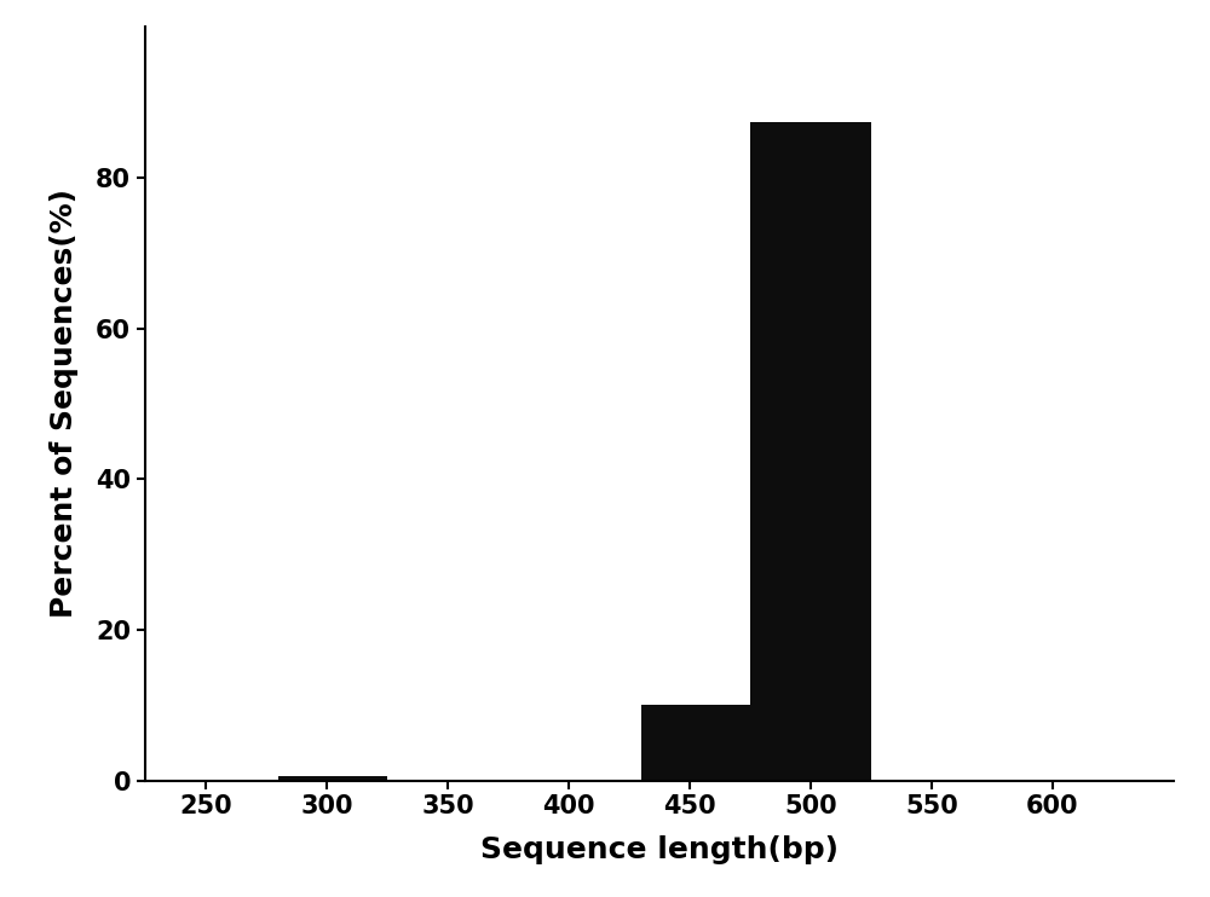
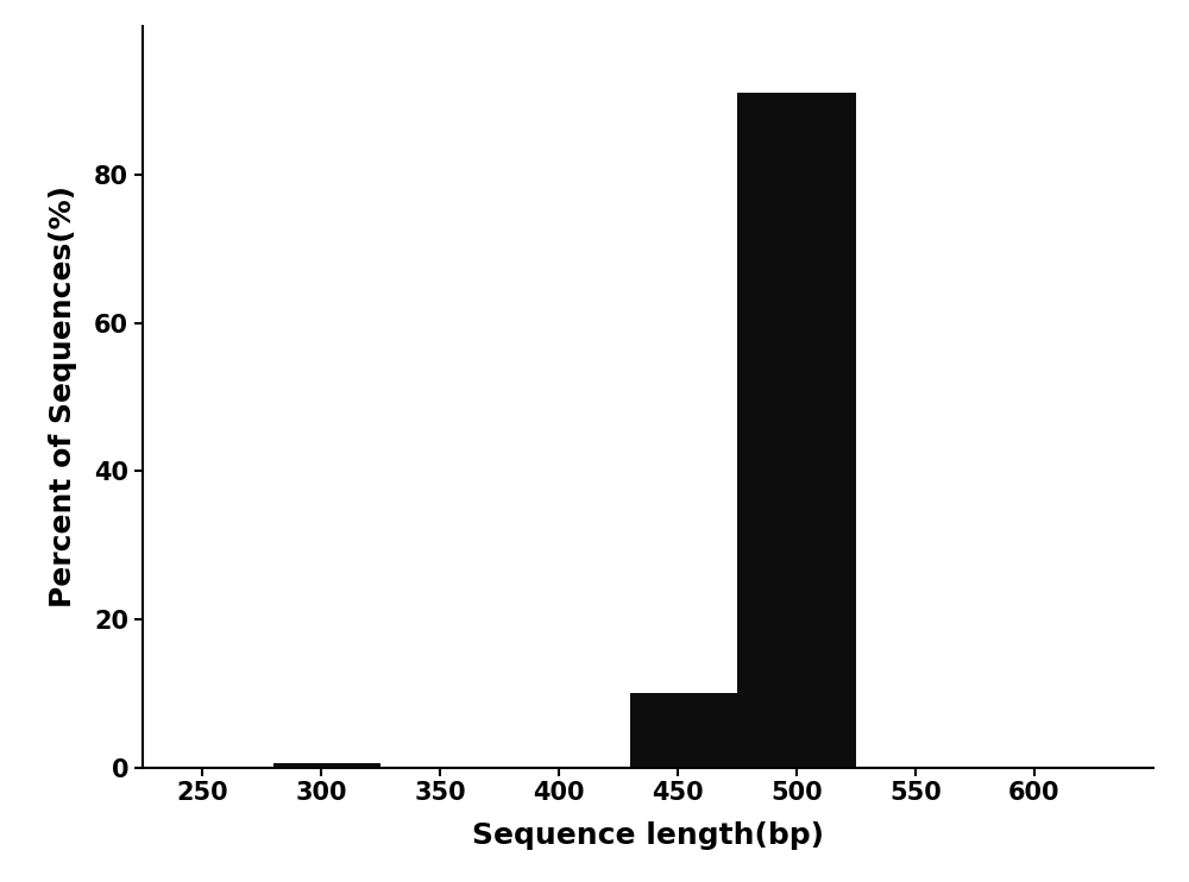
500: 87.4 -> 91.0
